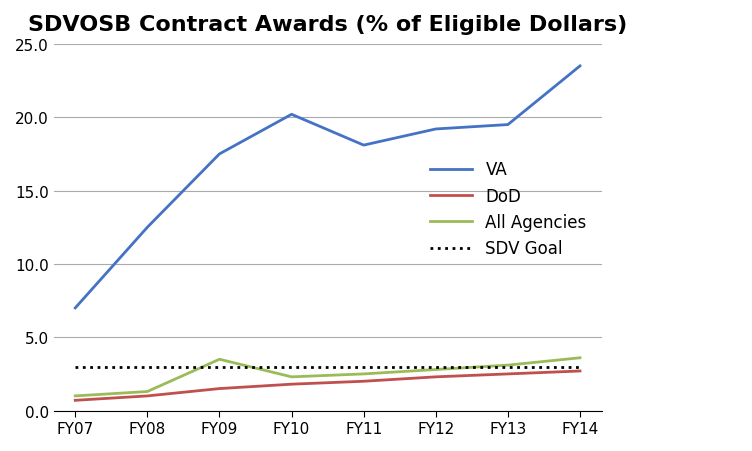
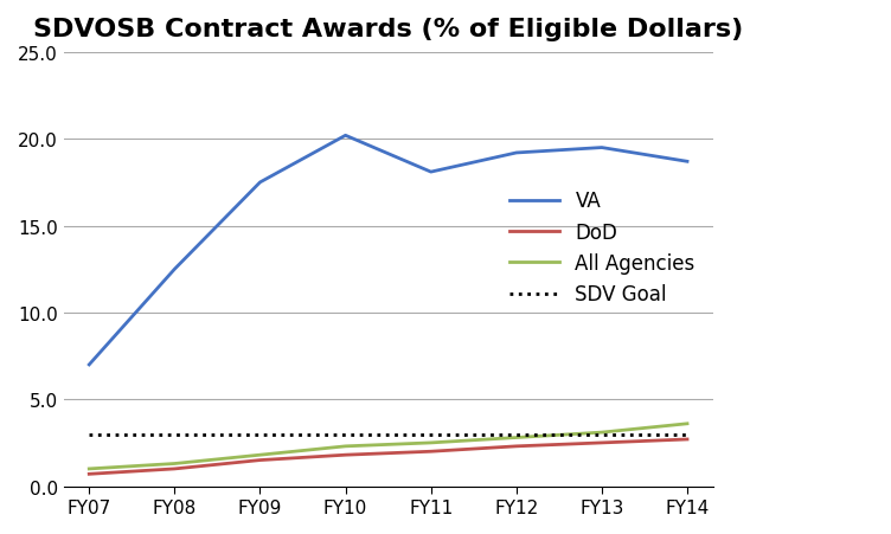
All Agencies/FY09: 3.5 -> 1.8
VA/FY14: 23.5 -> 18.7
